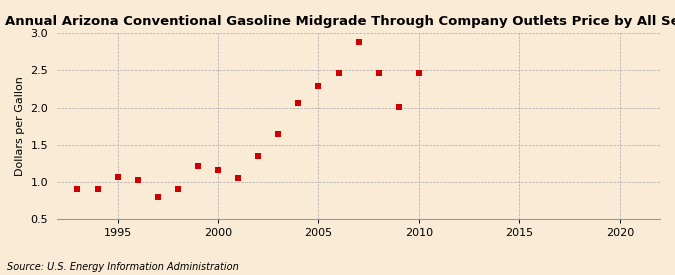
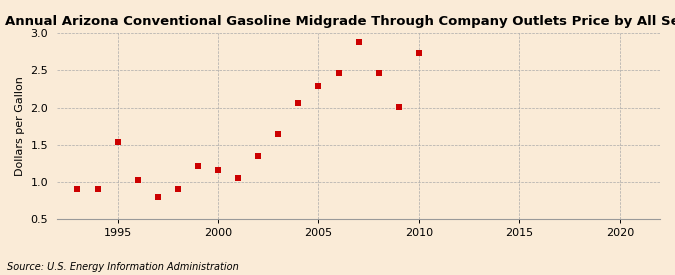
1995: 1.06 -> 1.54
2010: 2.46 -> 2.74
